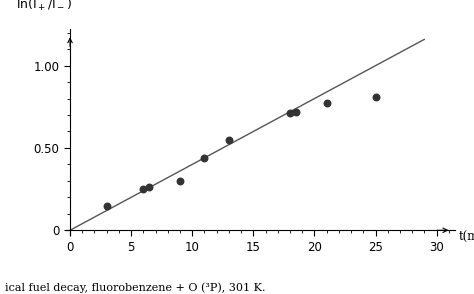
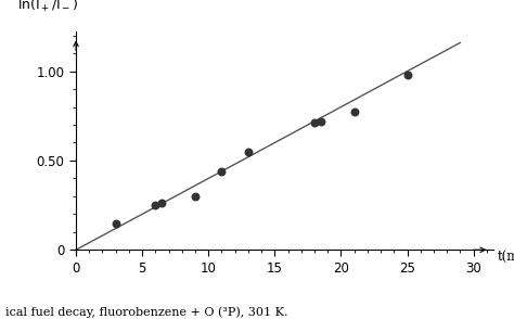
25: 0.81 -> 0.98
